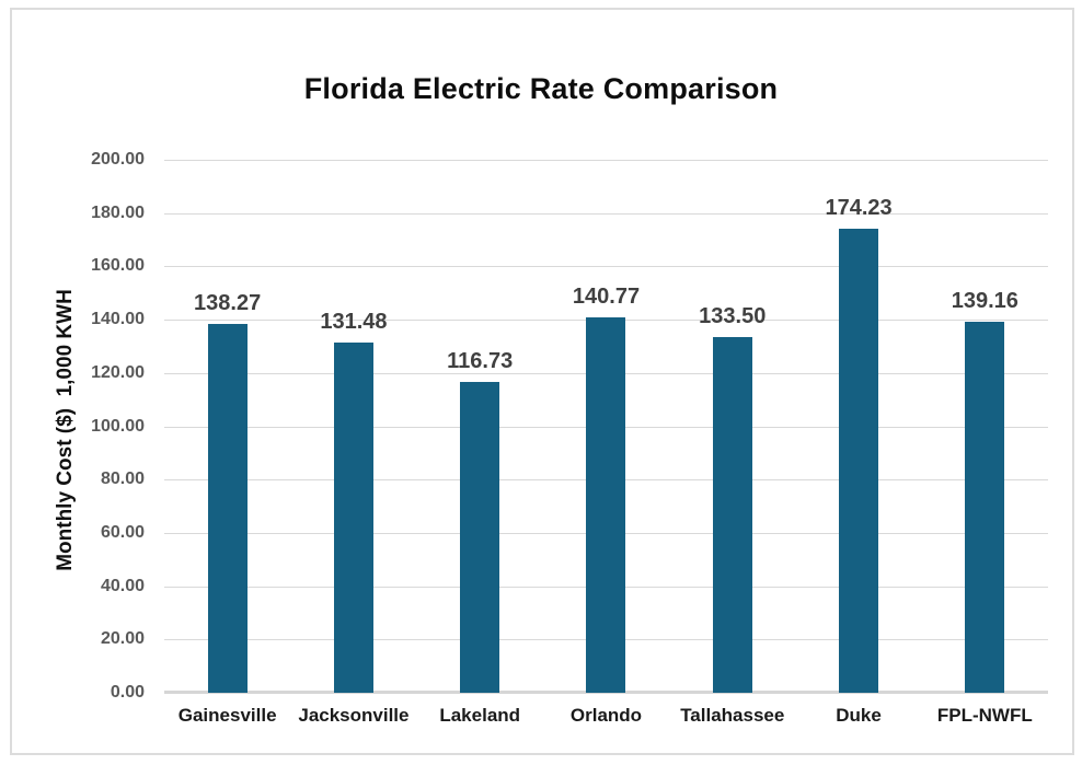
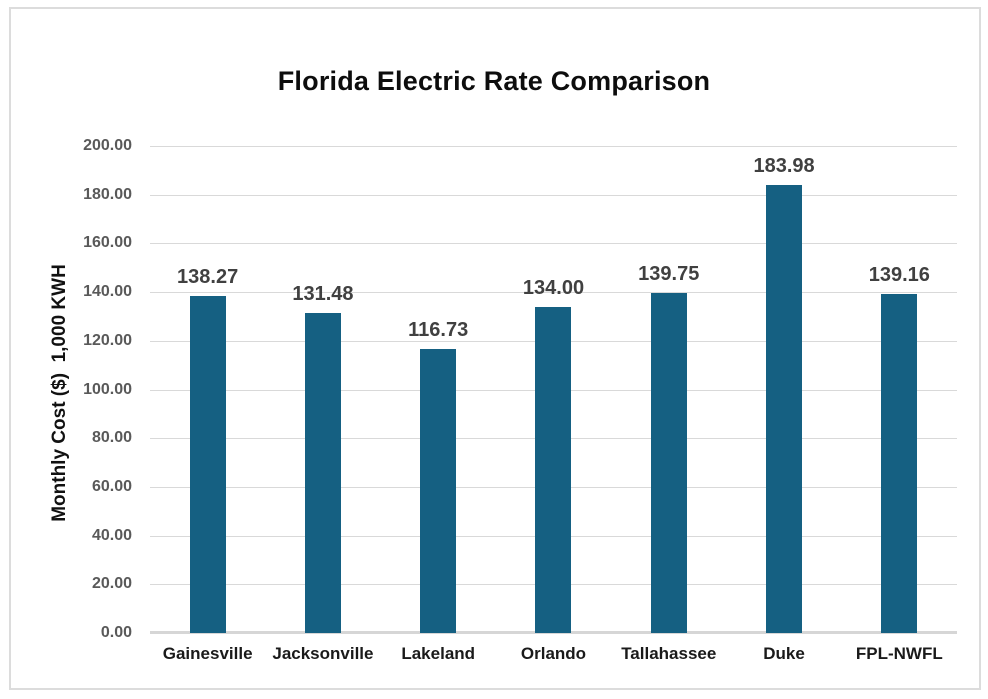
Orlando: 140.77 -> 134.00
Tallahassee: 133.50 -> 139.75
Duke: 174.23 -> 183.98
